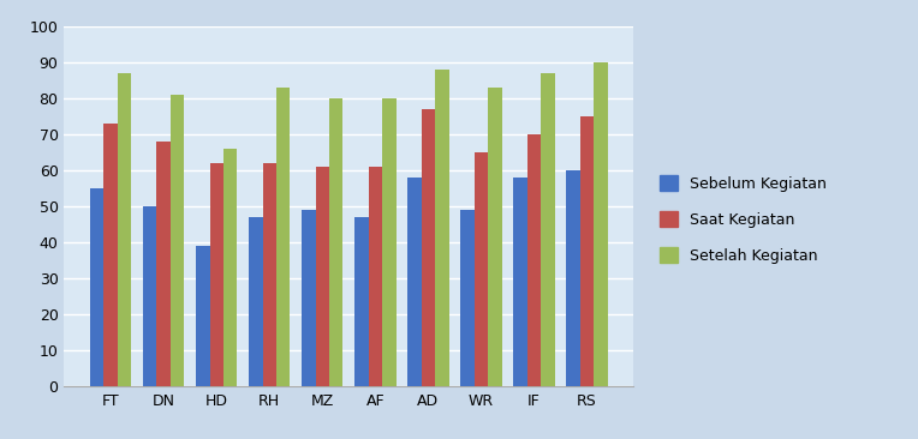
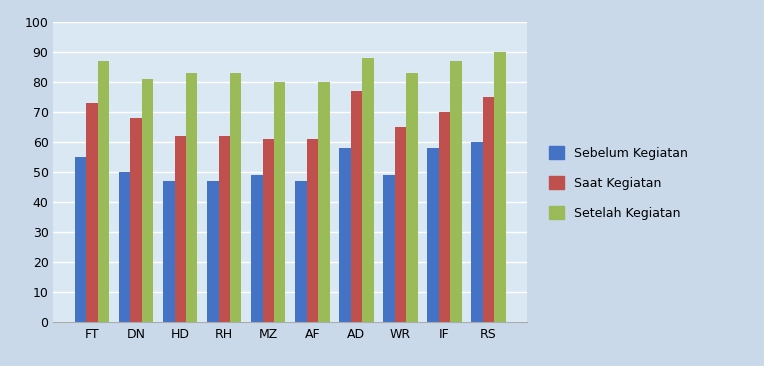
Sebelum Kegiatan/HD: 39 -> 47
Setelah Kegiatan/HD: 66 -> 83
